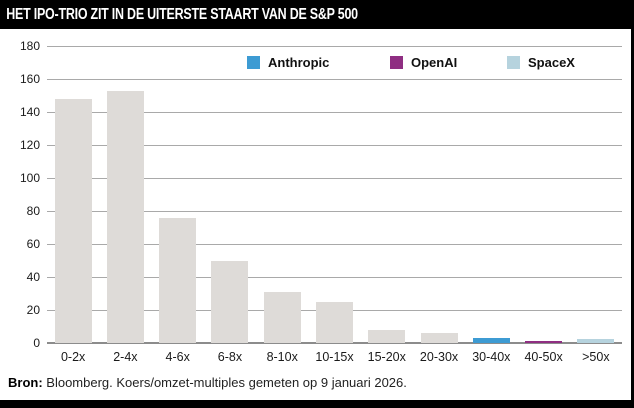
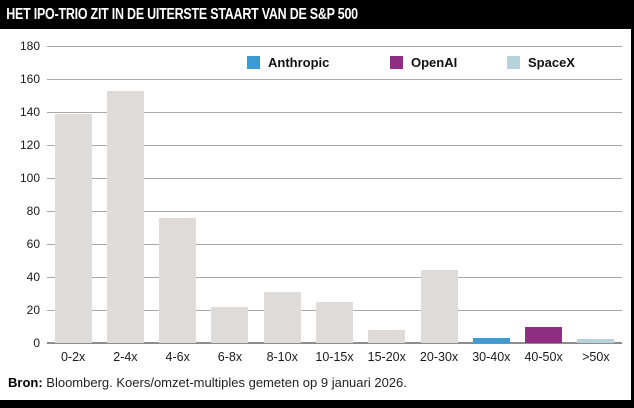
0-2x: 148 -> 139
6-8x: 50 -> 22
20-30x: 6 -> 44
40-50x: 2 -> 10
